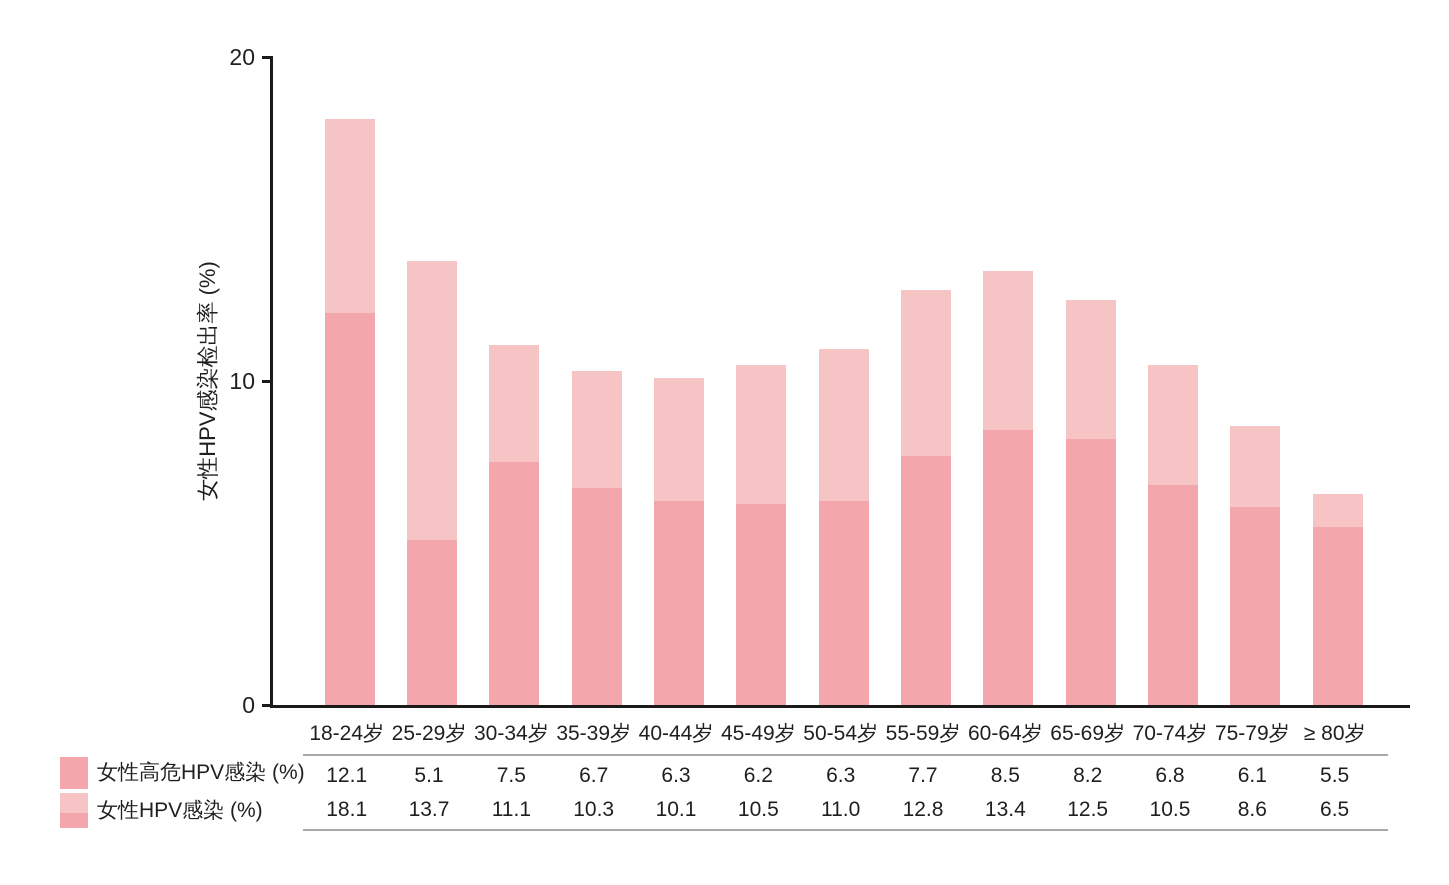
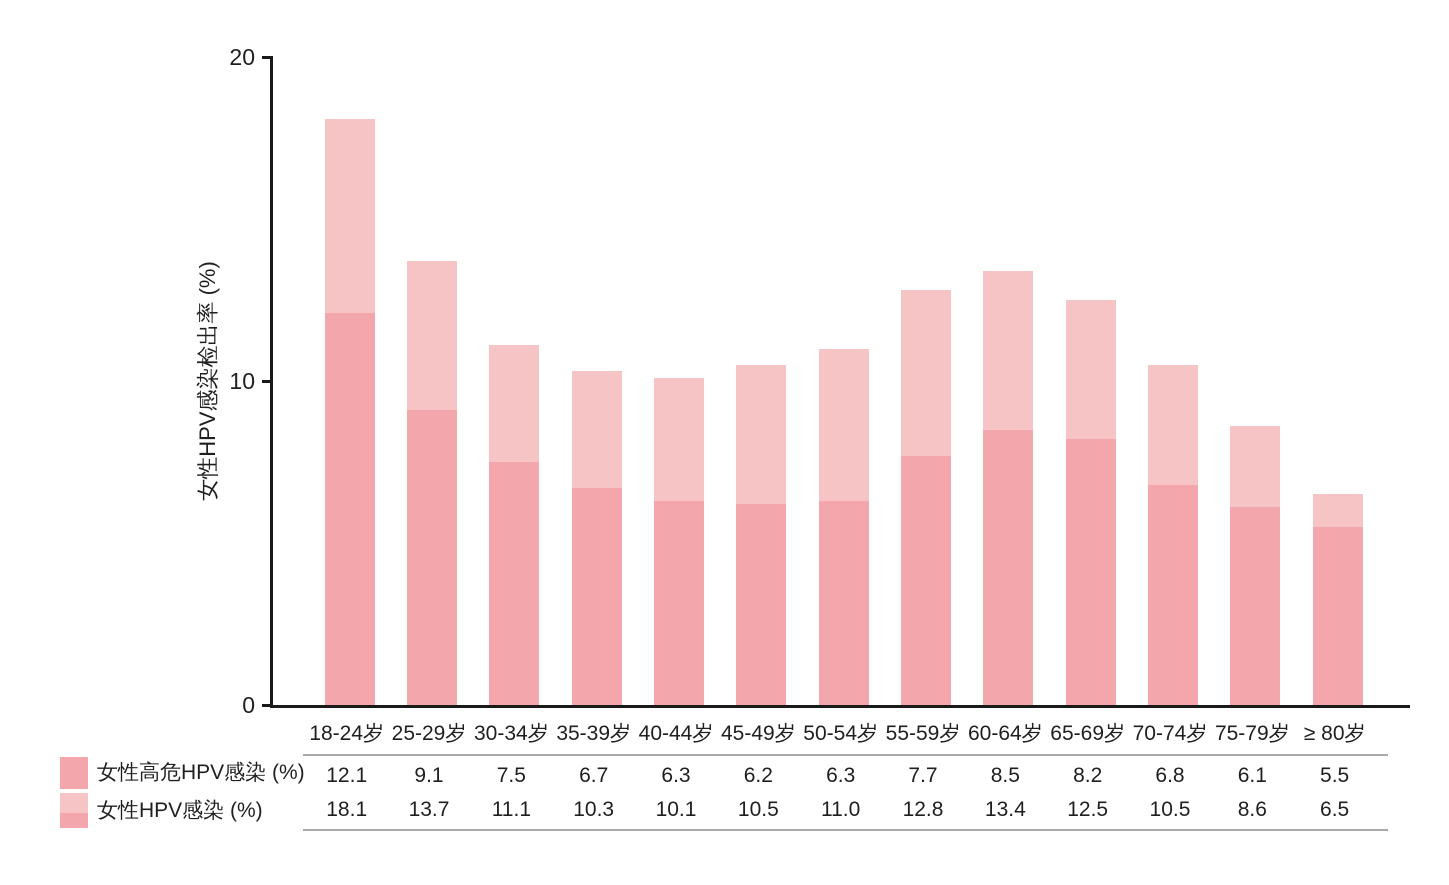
女性高危HPV感染 (%)/25-29岁: 5.1 -> 9.1
